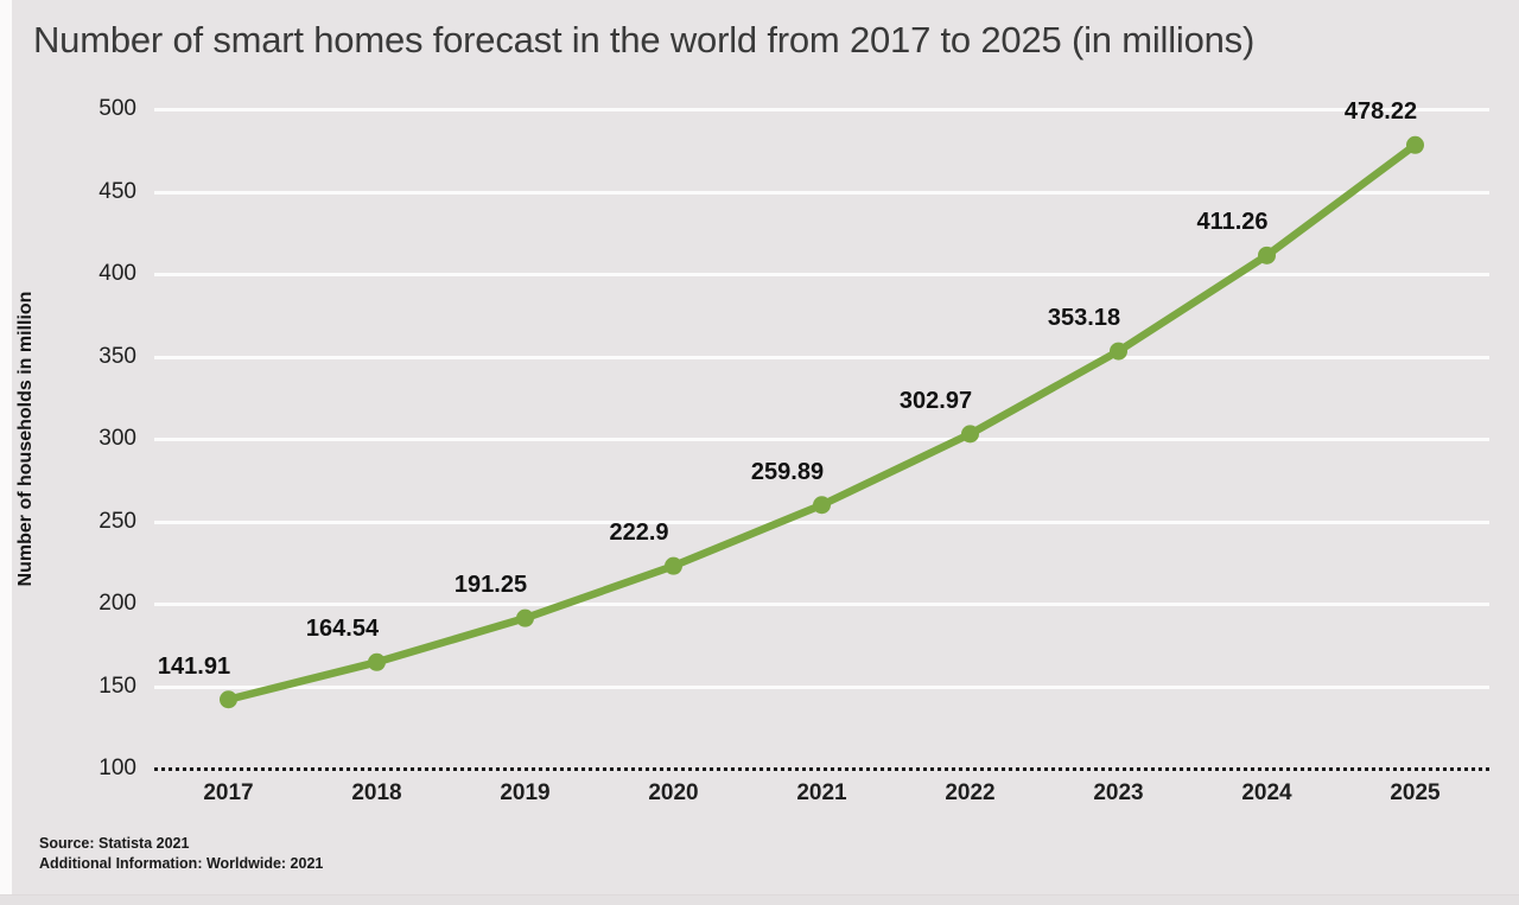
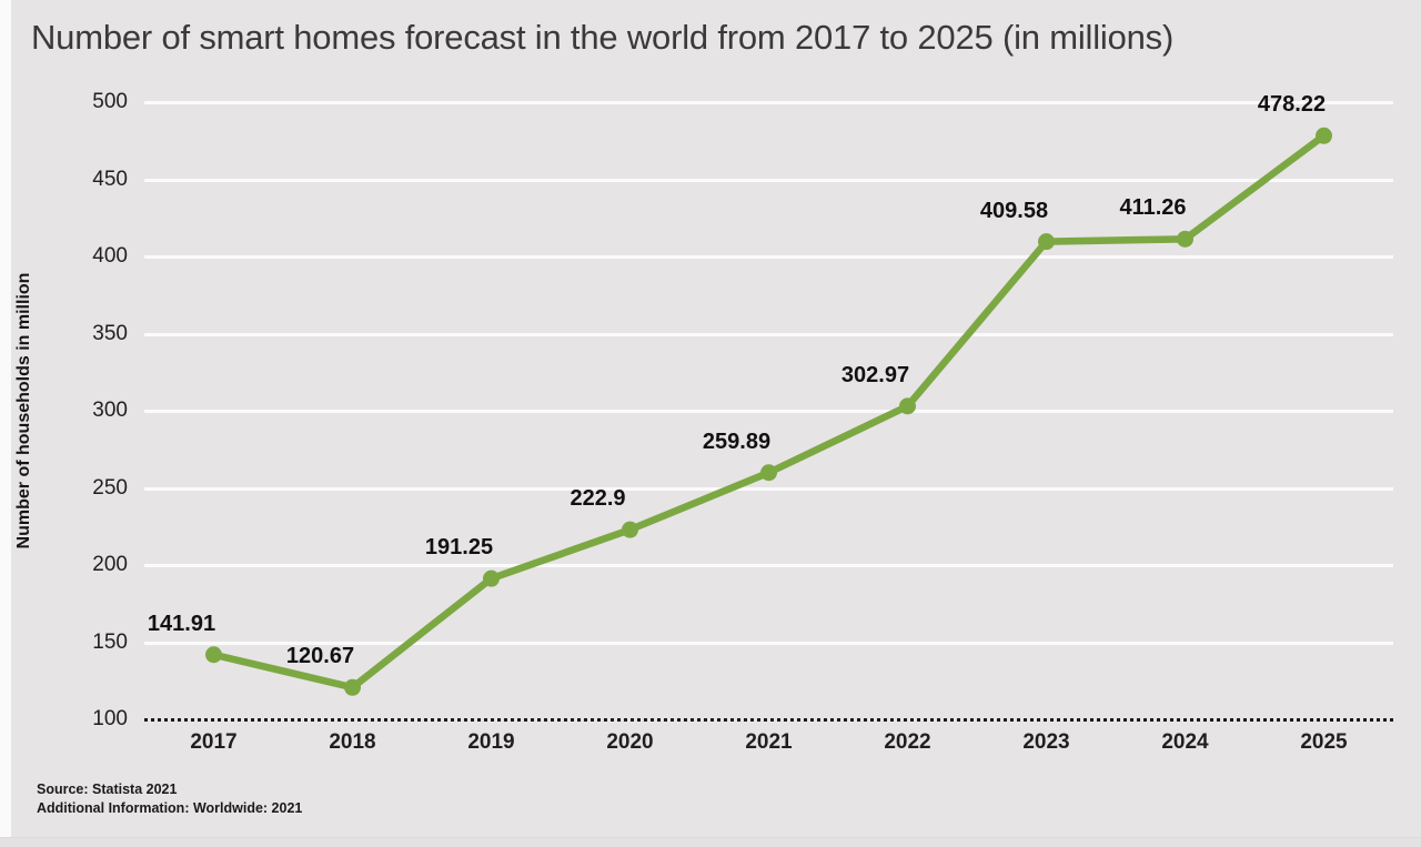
2018: 164.54 -> 120.67
2023: 353.18 -> 409.58
